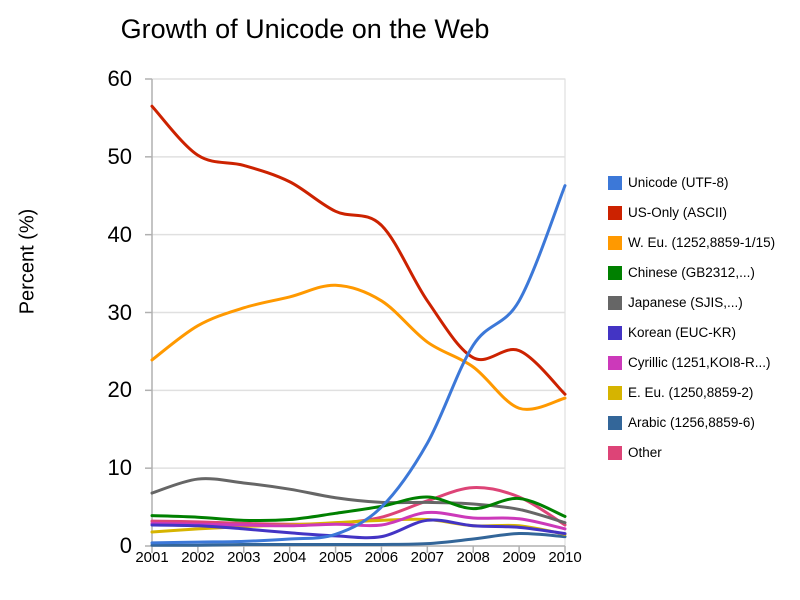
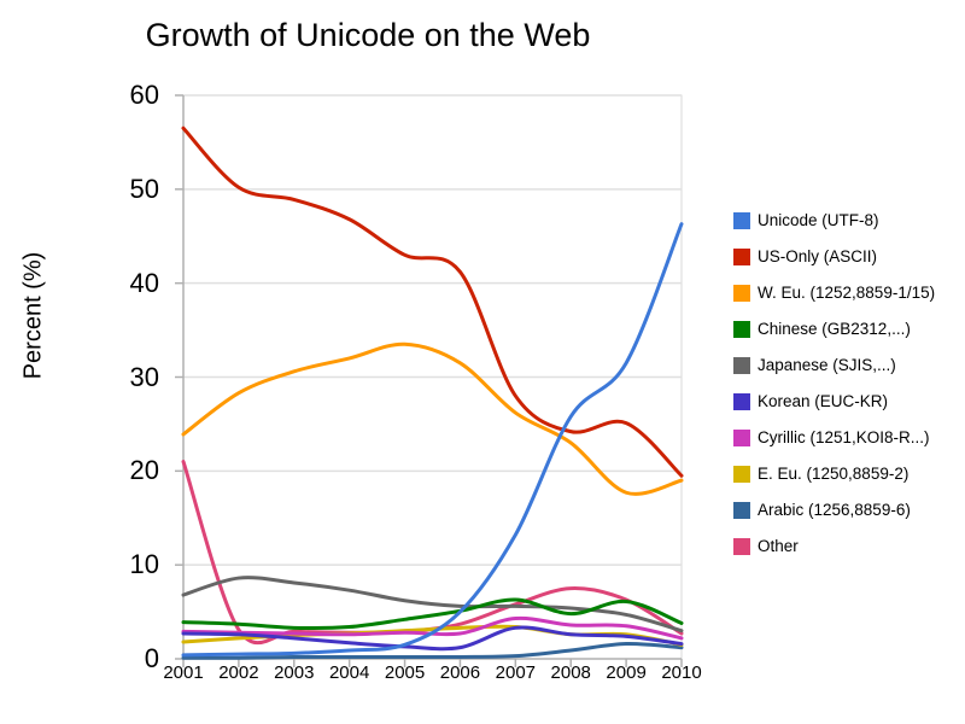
Other/2001: 3 -> 21
US-Only (ASCII)/2007: 32 -> 28
